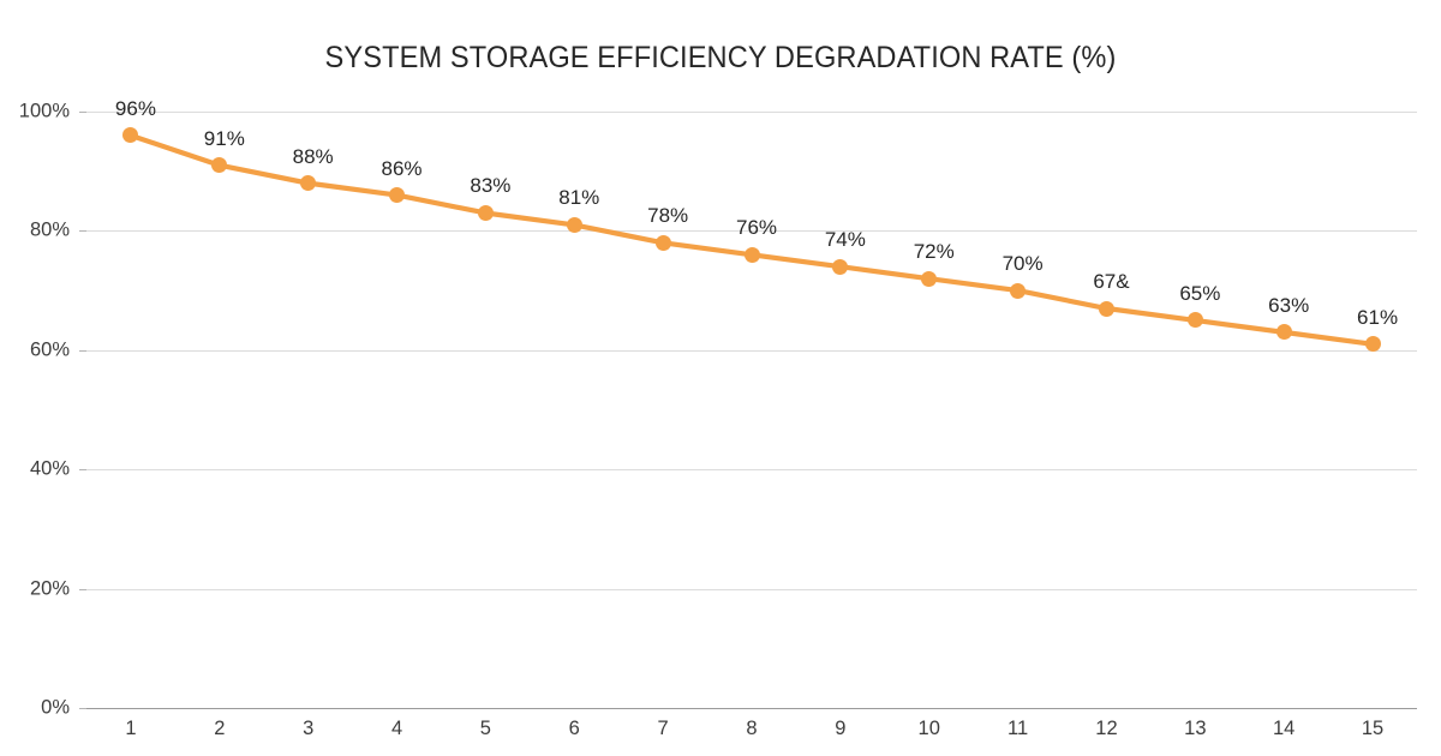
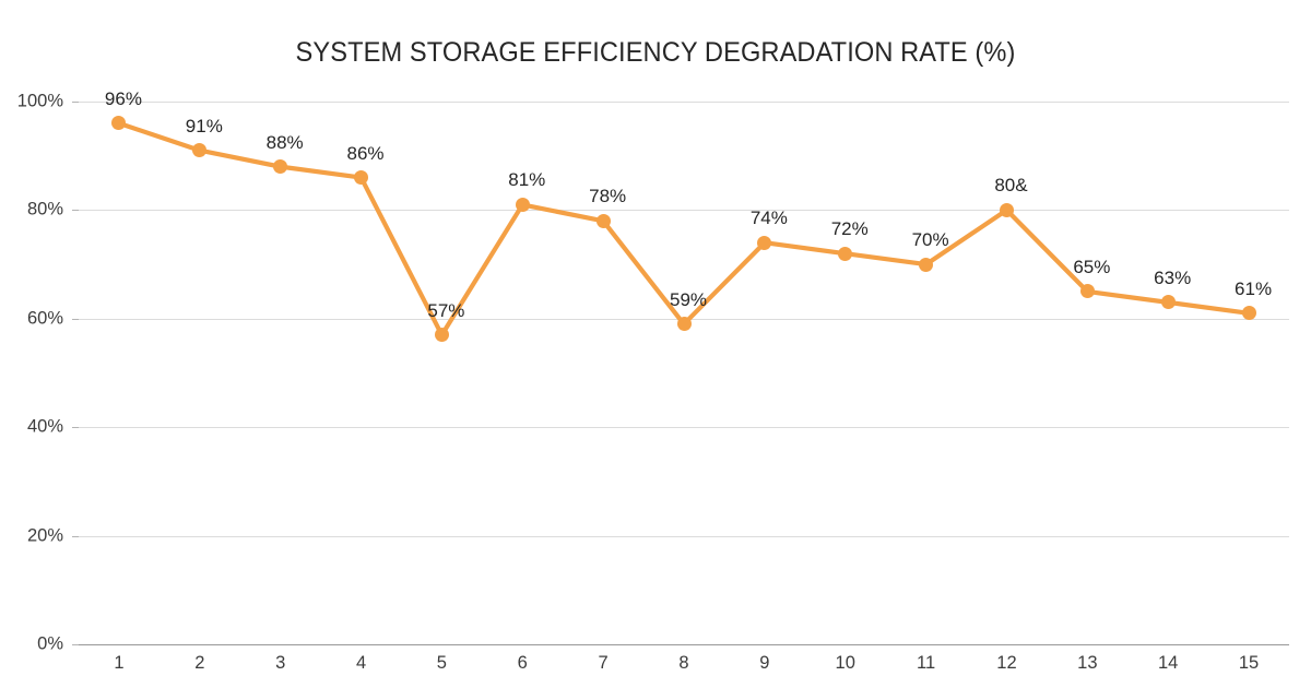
5: 83% -> 57%
8: 76% -> 59%
12: 67 -> 80
